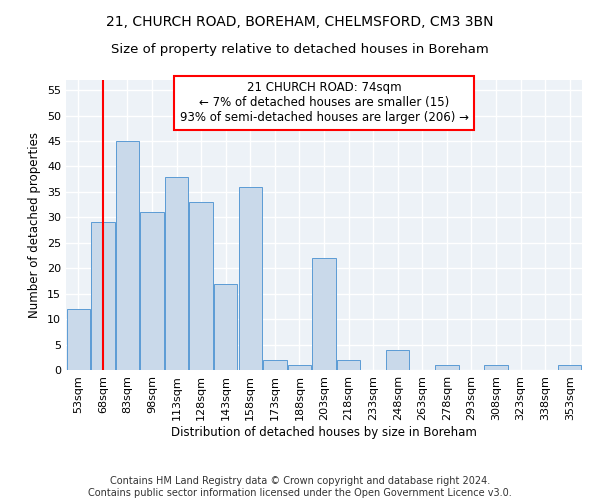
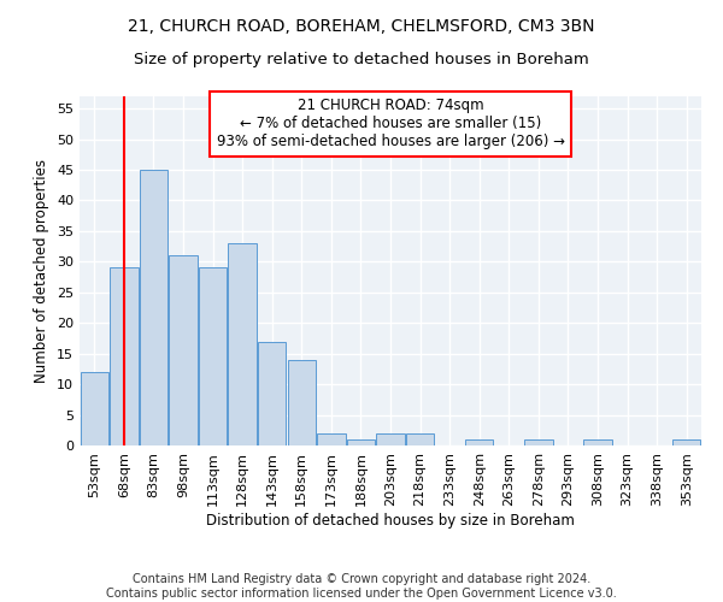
113sqm: 38 -> 29
158sqm: 36 -> 14
203sqm: 22 -> 2
248sqm: 4 -> 1
